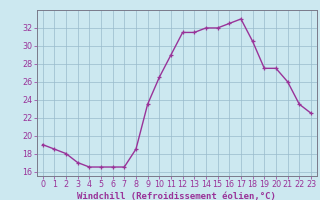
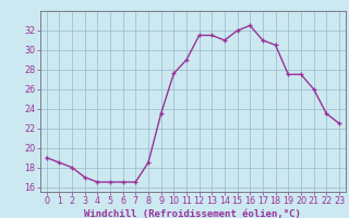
10: 26.5 -> 27.6
14: 32.0 -> 31.0
17: 33.0 -> 31.0
